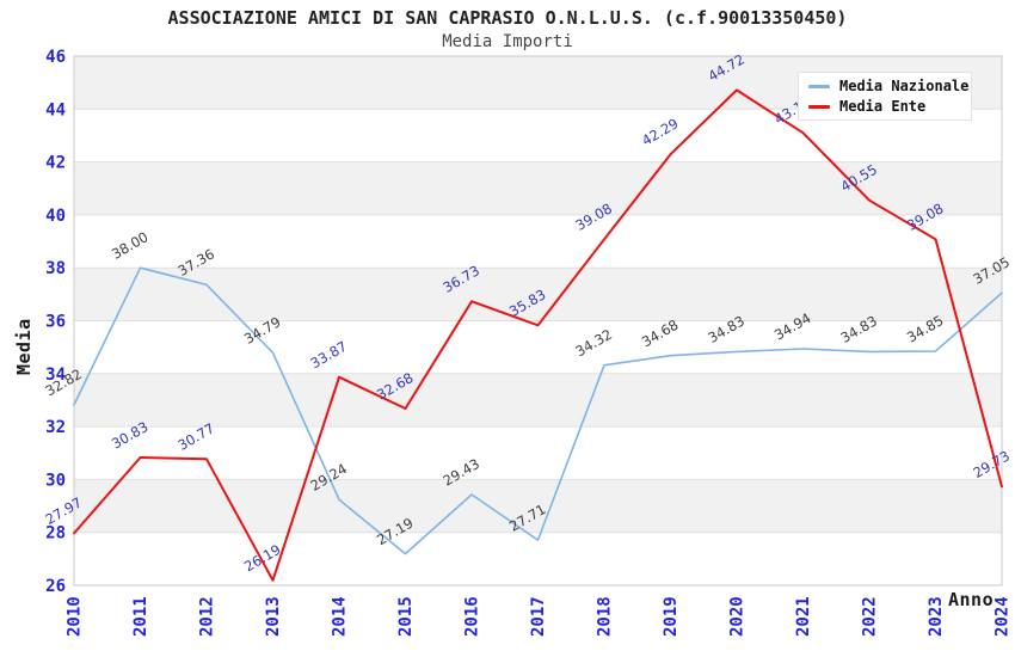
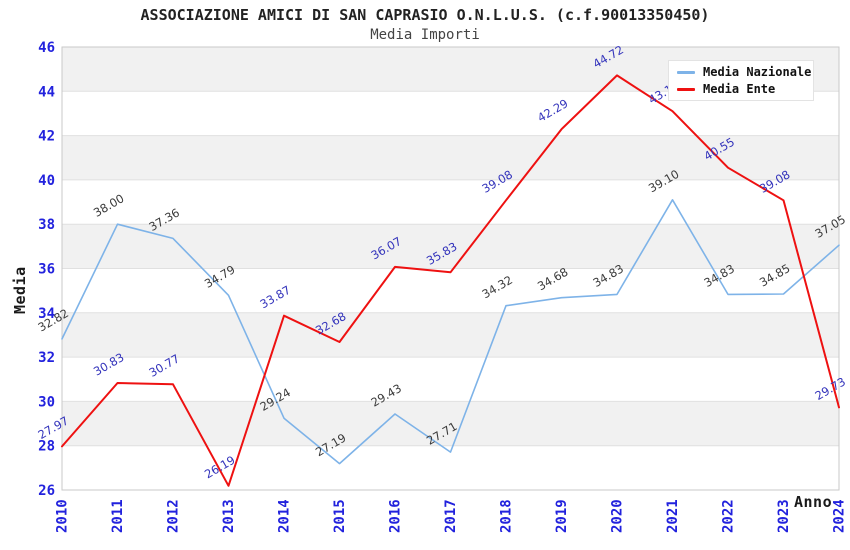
Media Ente/2016: 36.73 -> 36.07
Media Nazionale/2021: 34.94 -> 39.10
